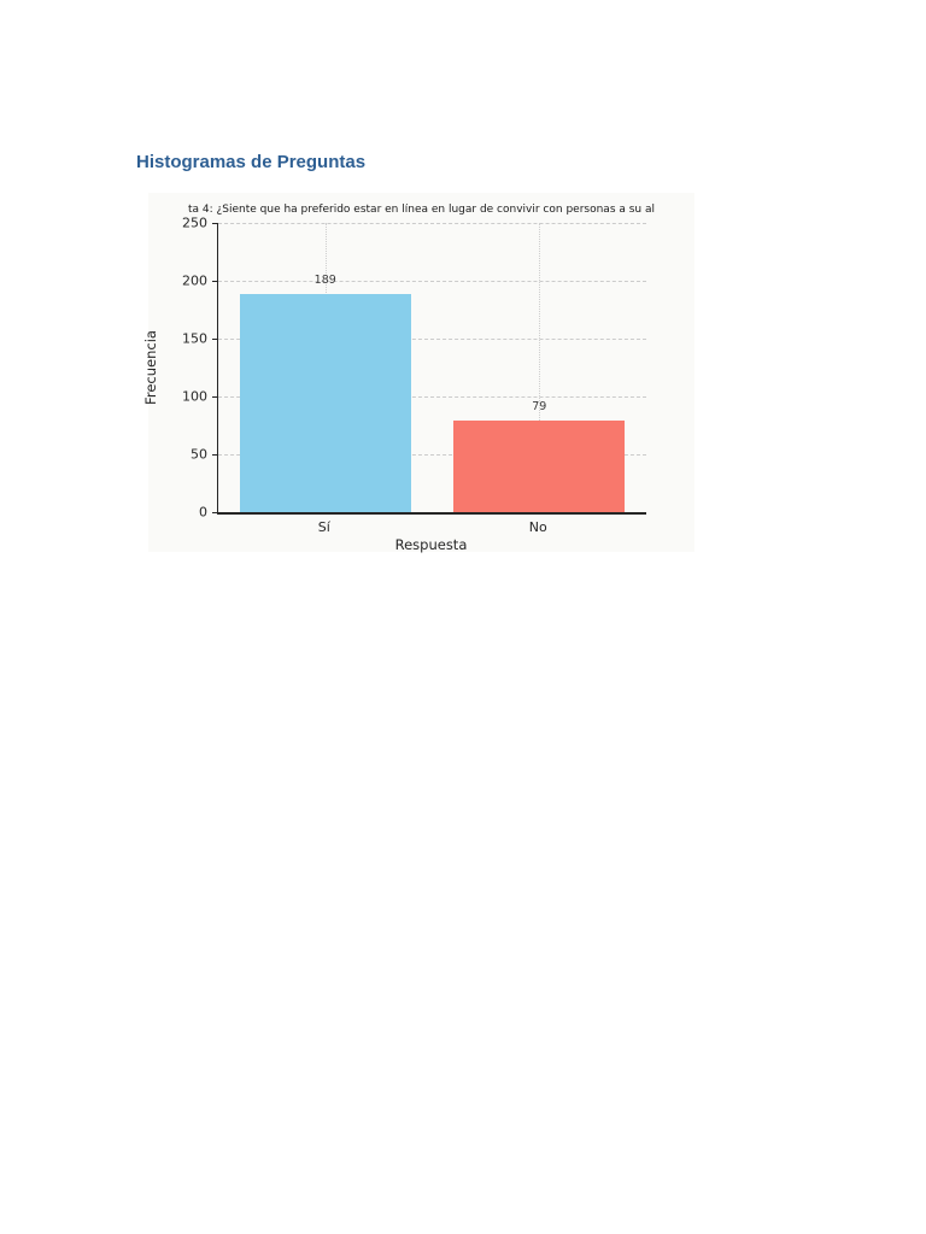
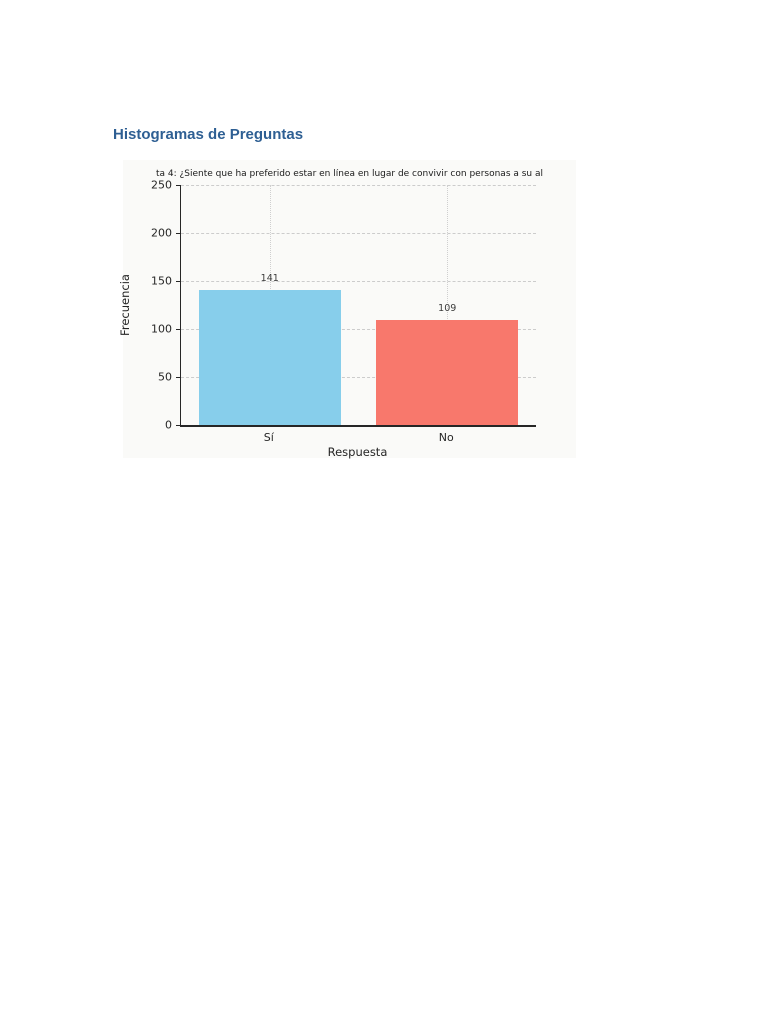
Sí: 189 -> 141
No: 79 -> 109
